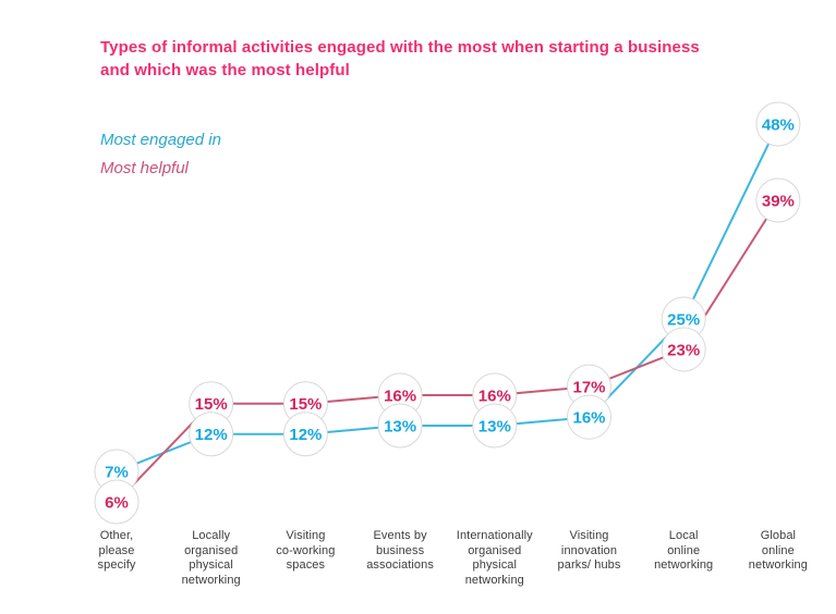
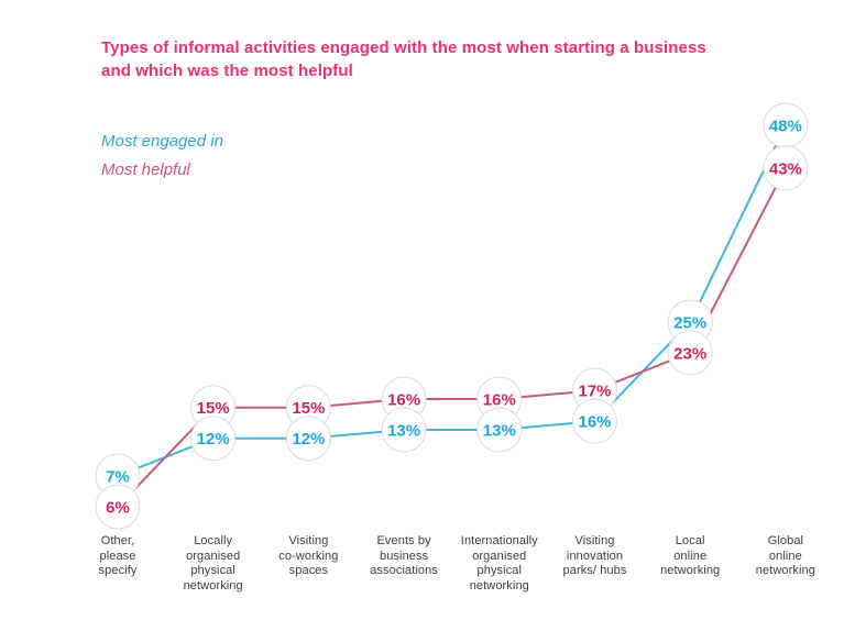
Most helpful/Global online networking: 39% -> 43%
